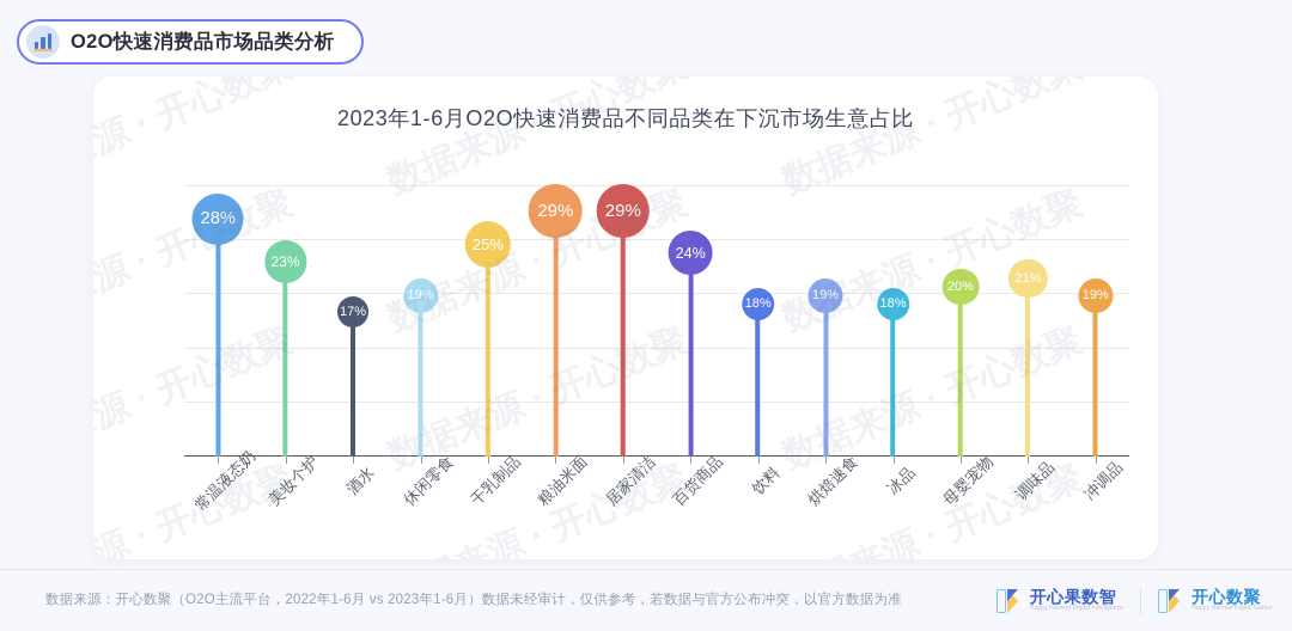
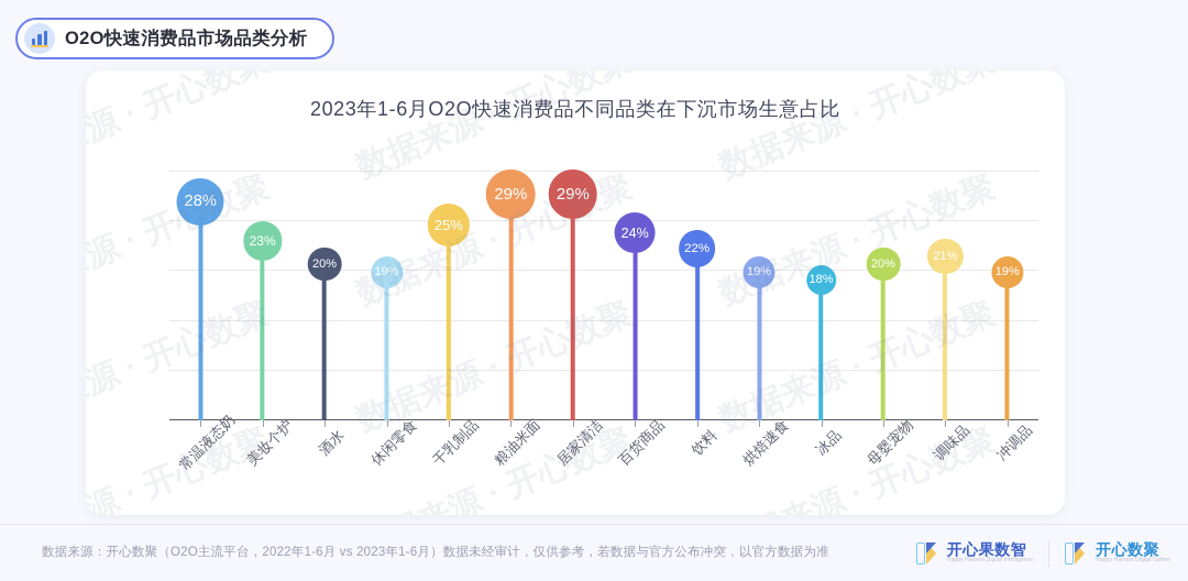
酒水: 17% -> 20%
饮料: 18% -> 22%
